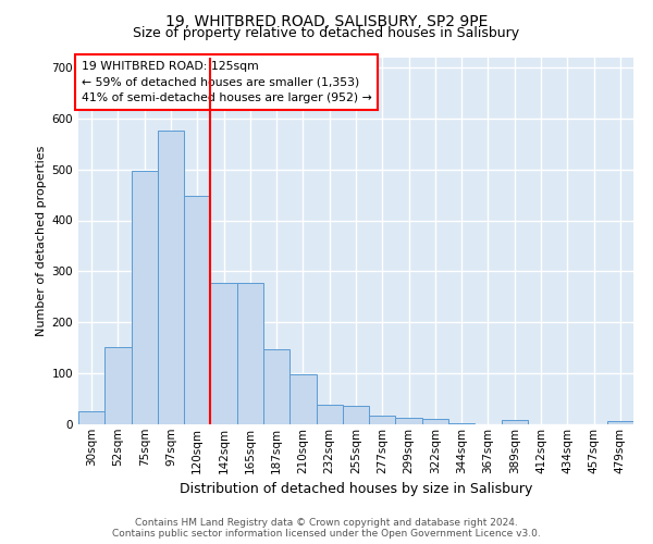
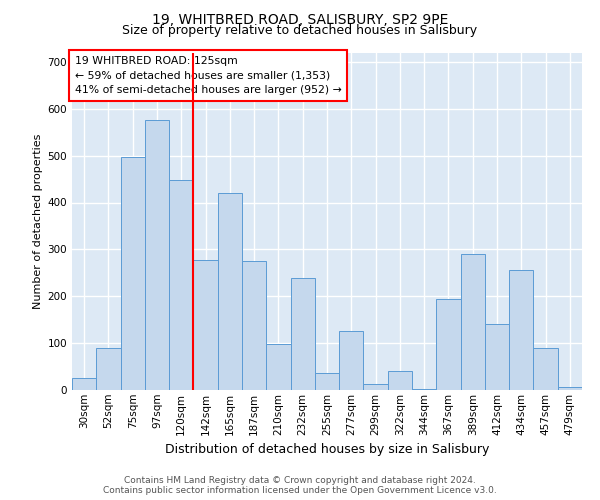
52sqm: 152 -> 90
165sqm: 277 -> 420
187sqm: 147 -> 275
232sqm: 38 -> 240
277sqm: 17 -> 125
322sqm: 10 -> 40
367sqm: 1 -> 195
389sqm: 8 -> 290
412sqm: 1 -> 140
434sqm: 1 -> 255
457sqm: 1 -> 90
